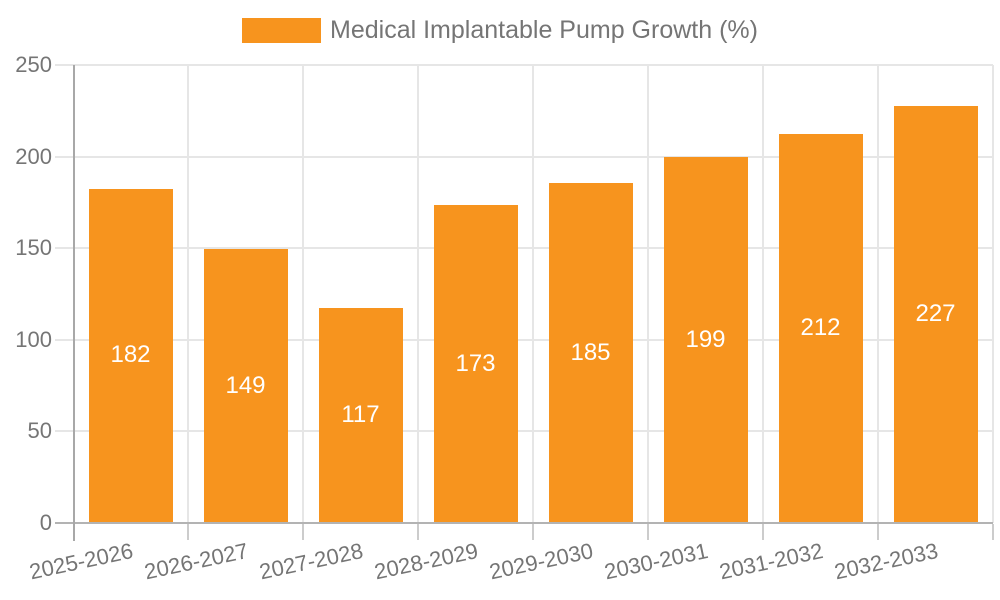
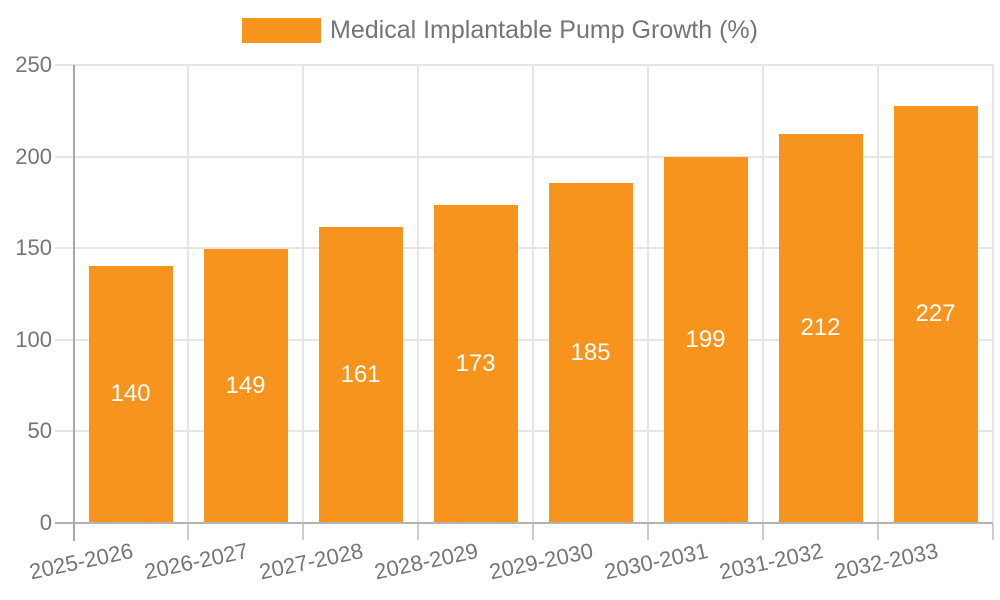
2025-2026: 182 -> 140
2027-2028: 117 -> 161
